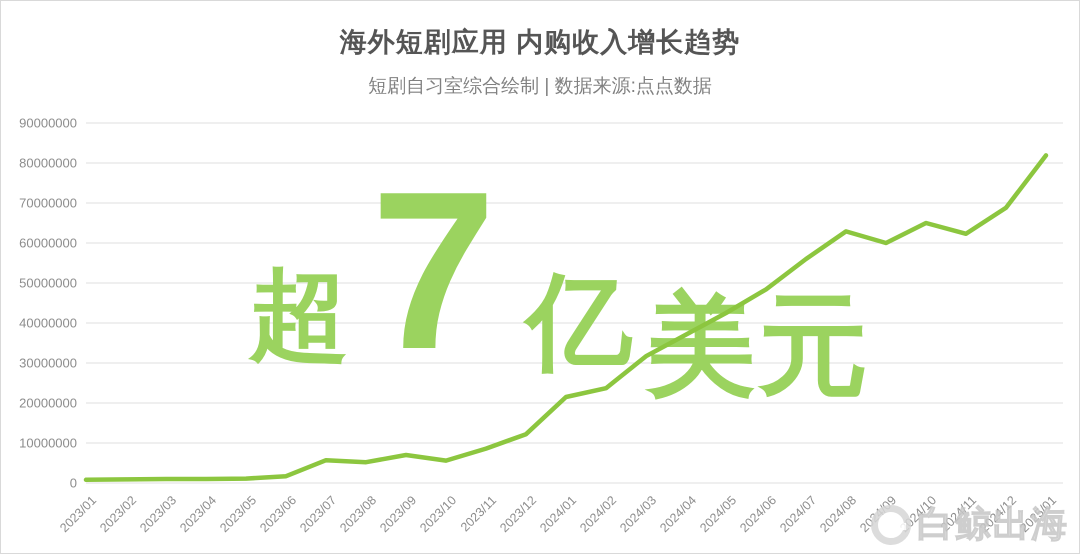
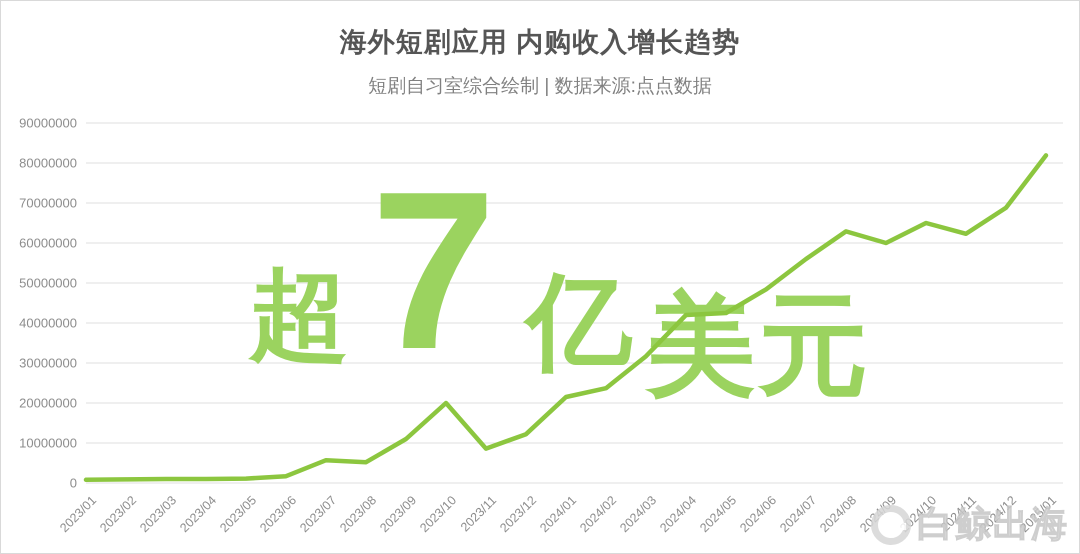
2023/09: 7000000 -> 11000000
2023/10: 6000000 -> 20000000
2024/04: 37000000 -> 42000000
